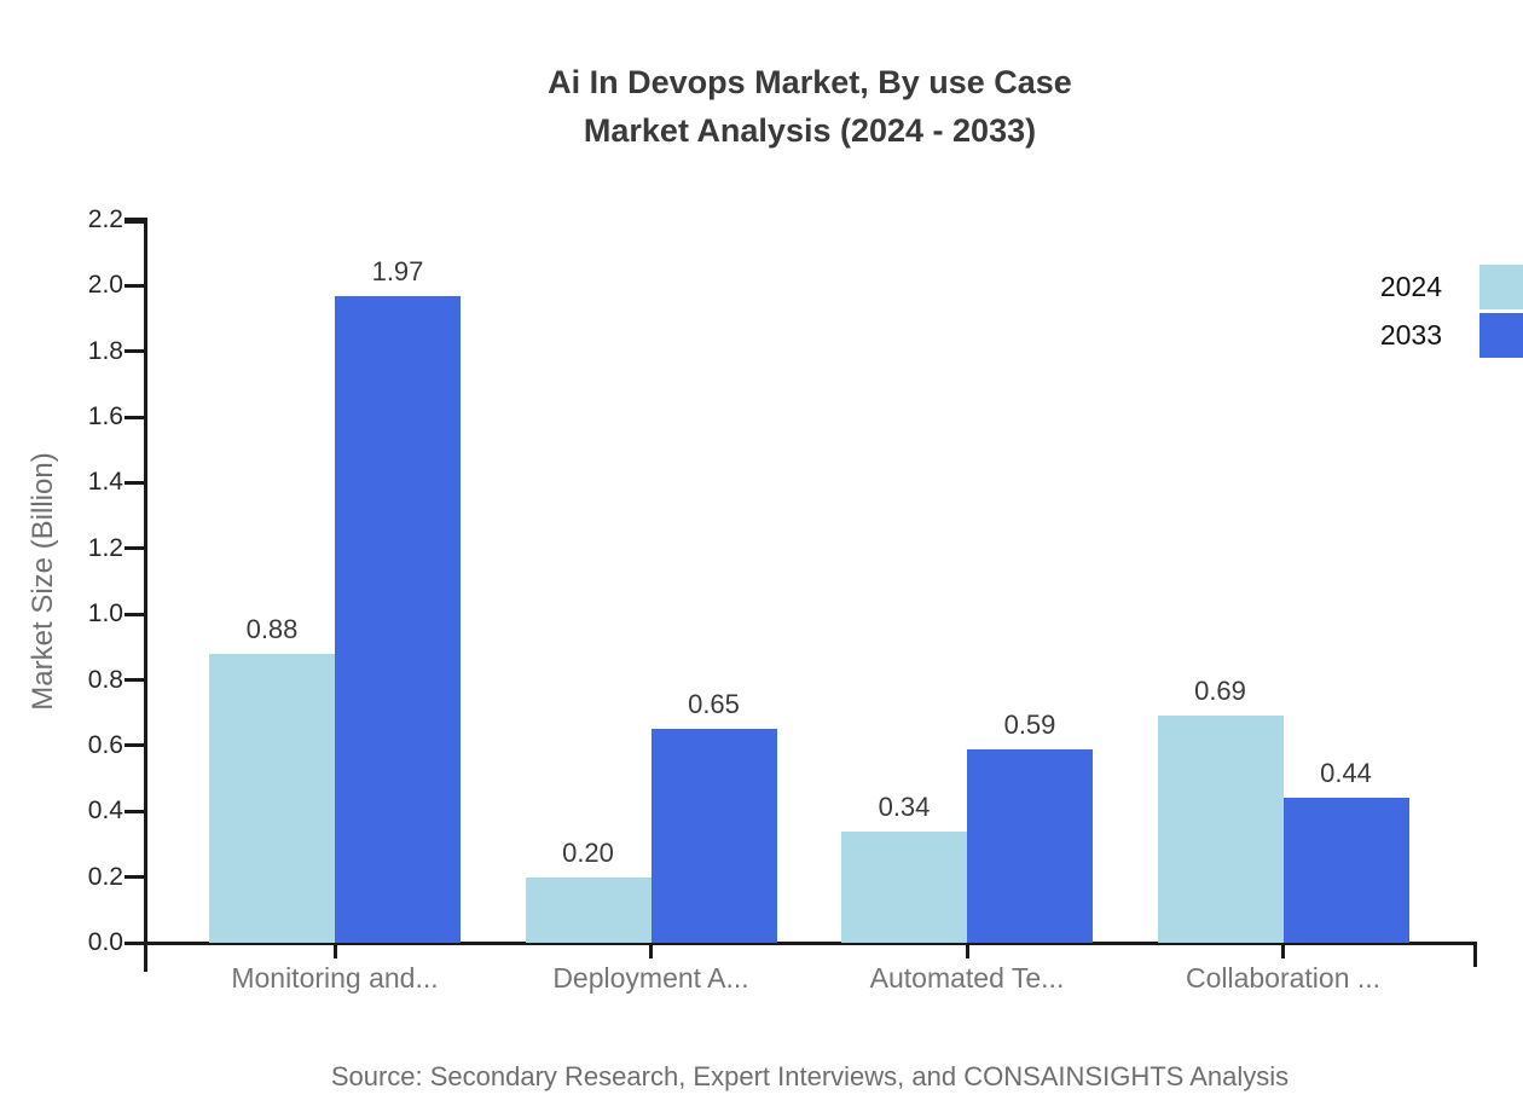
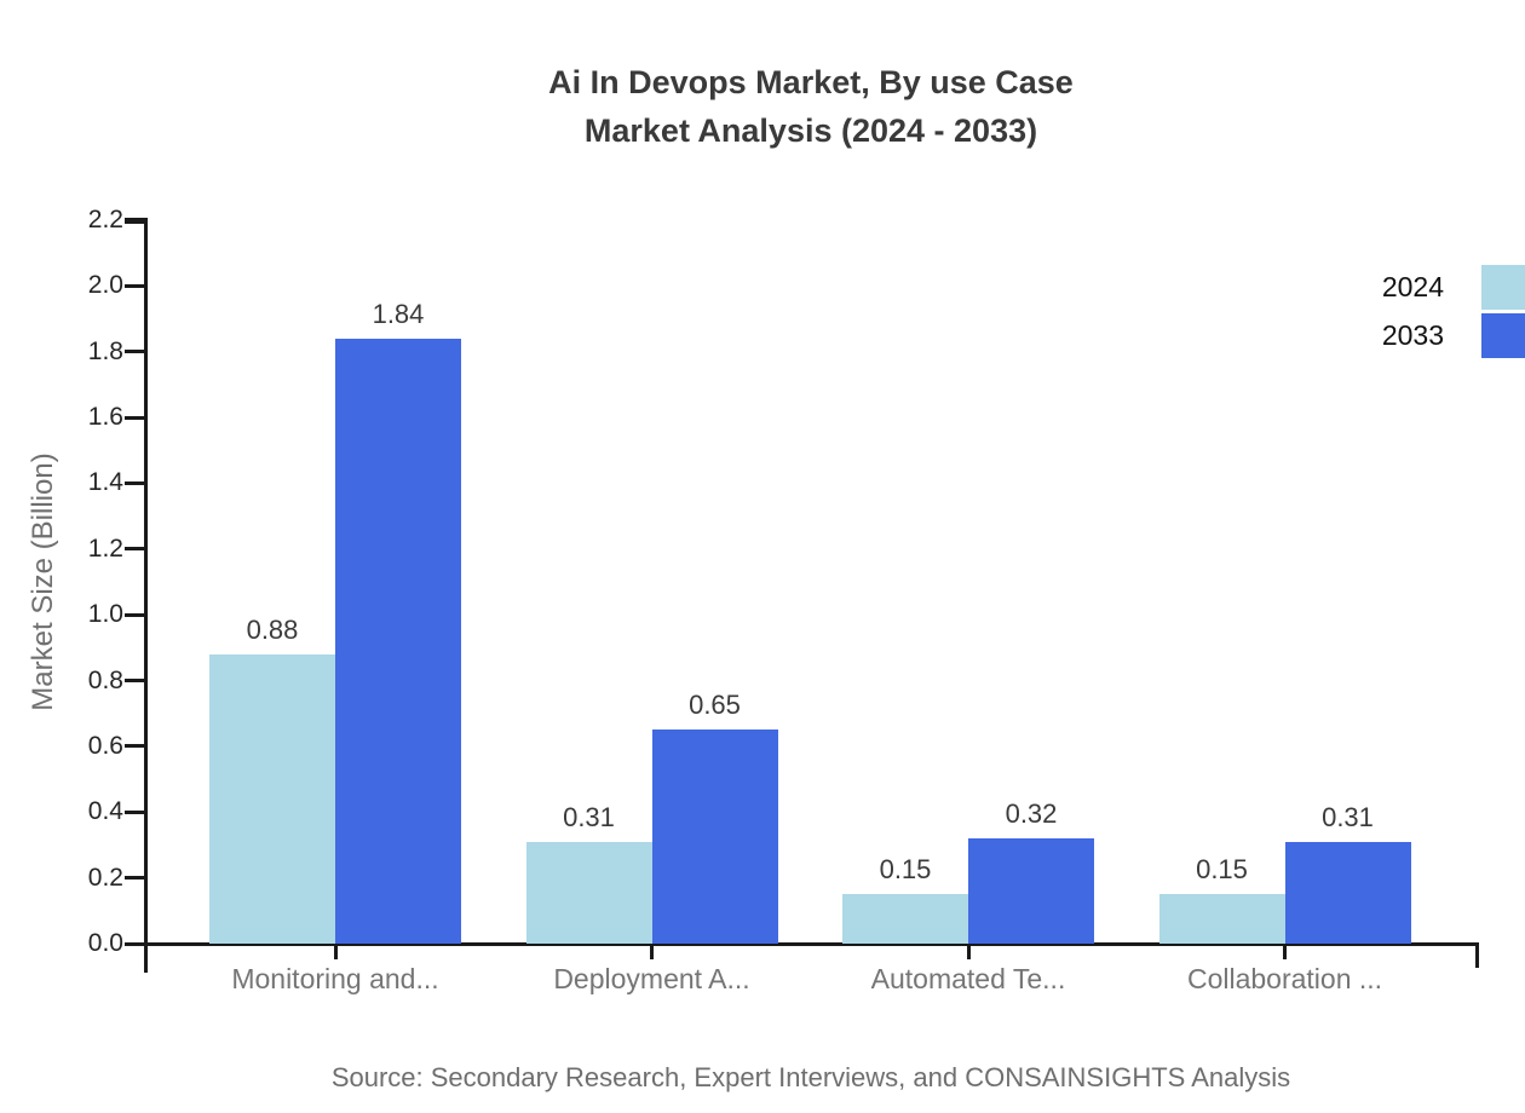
2033/Monitoring and...: 1.97 -> 1.84
2024/Deployment A...: 0.20 -> 0.31
2024/Automated Te...: 0.34 -> 0.15
2033/Automated Te...: 0.59 -> 0.32
2024/Collaboration ...: 0.69 -> 0.15
2033/Collaboration ...: 0.44 -> 0.31
